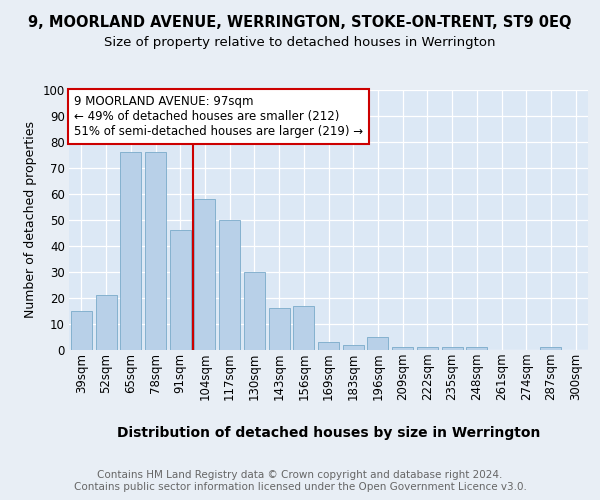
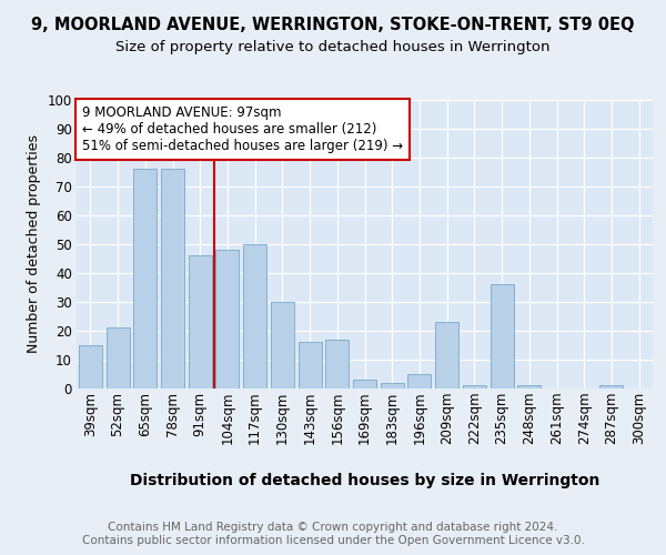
104sqm: 58 -> 48
209sqm: 1 -> 23
235sqm: 1 -> 36
